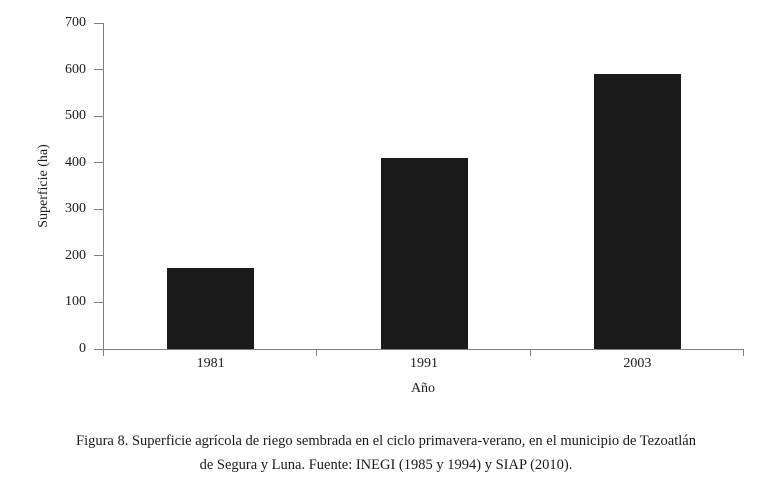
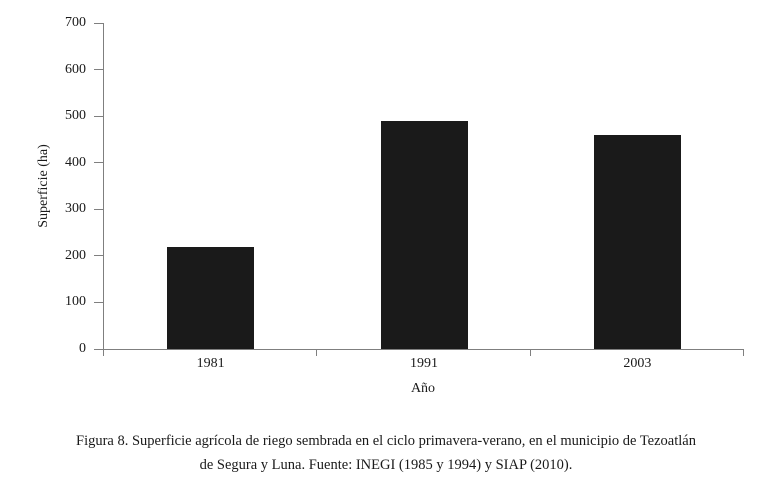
1981: 180 -> 220
1991: 410 -> 490
2003: 590 -> 460
